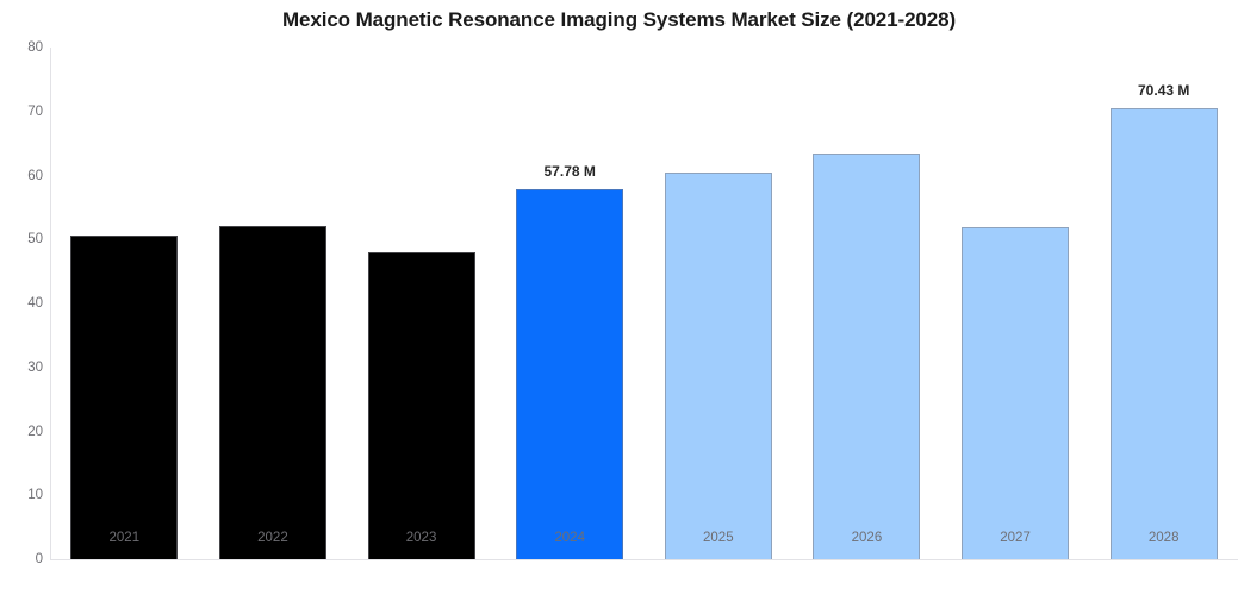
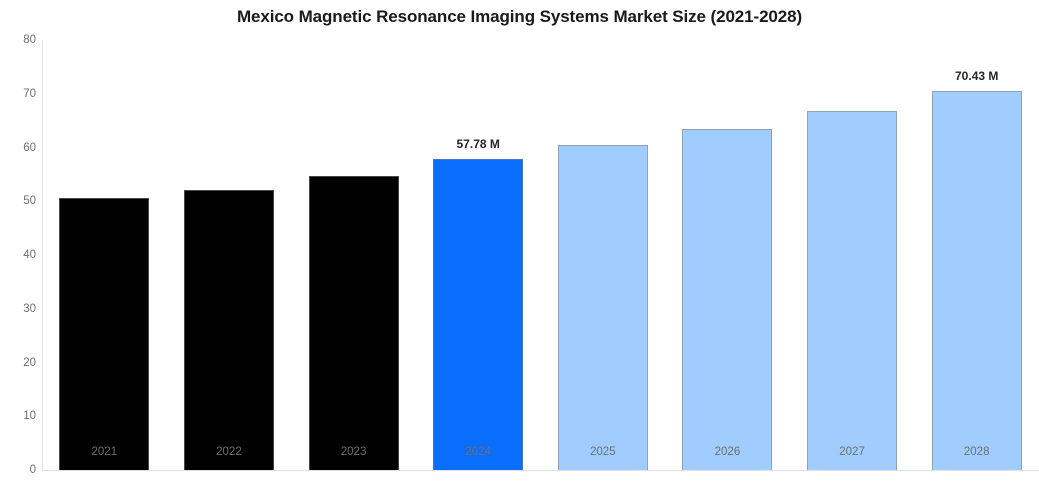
2023: 48 -> 55
2027: 52 -> 67
